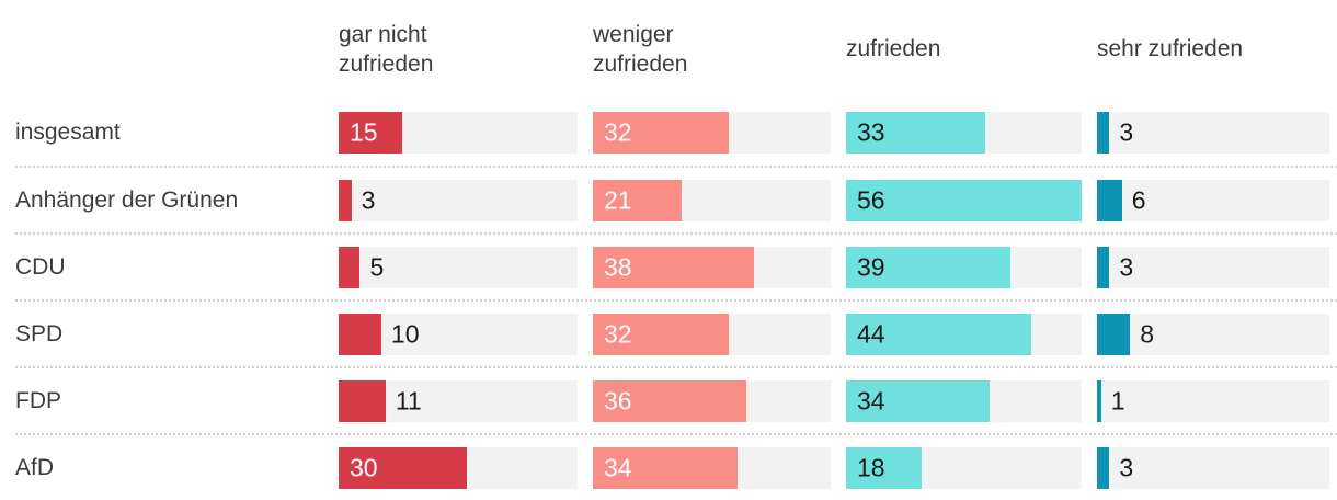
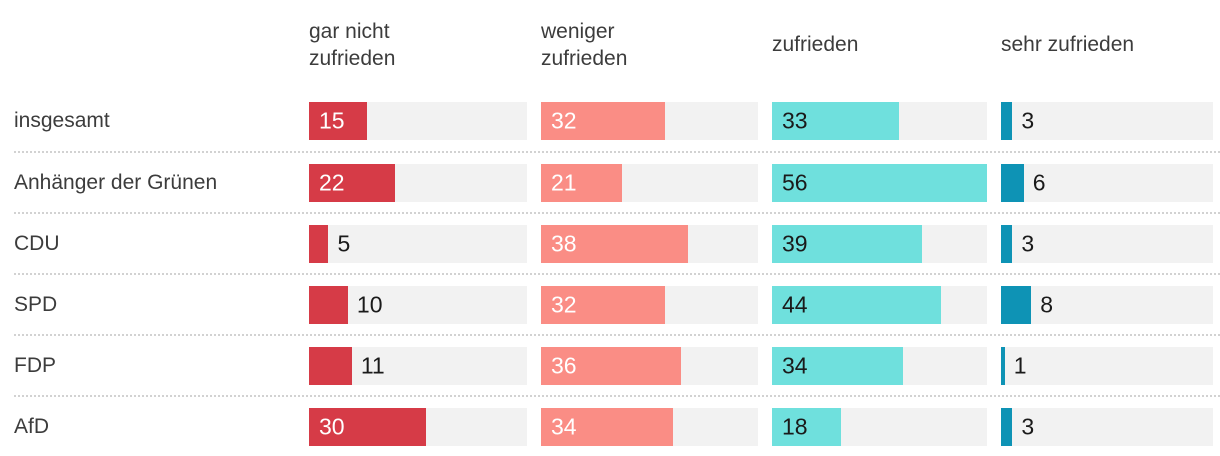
gar nicht zufrieden/Anhänger der Grünen: 3 -> 22
